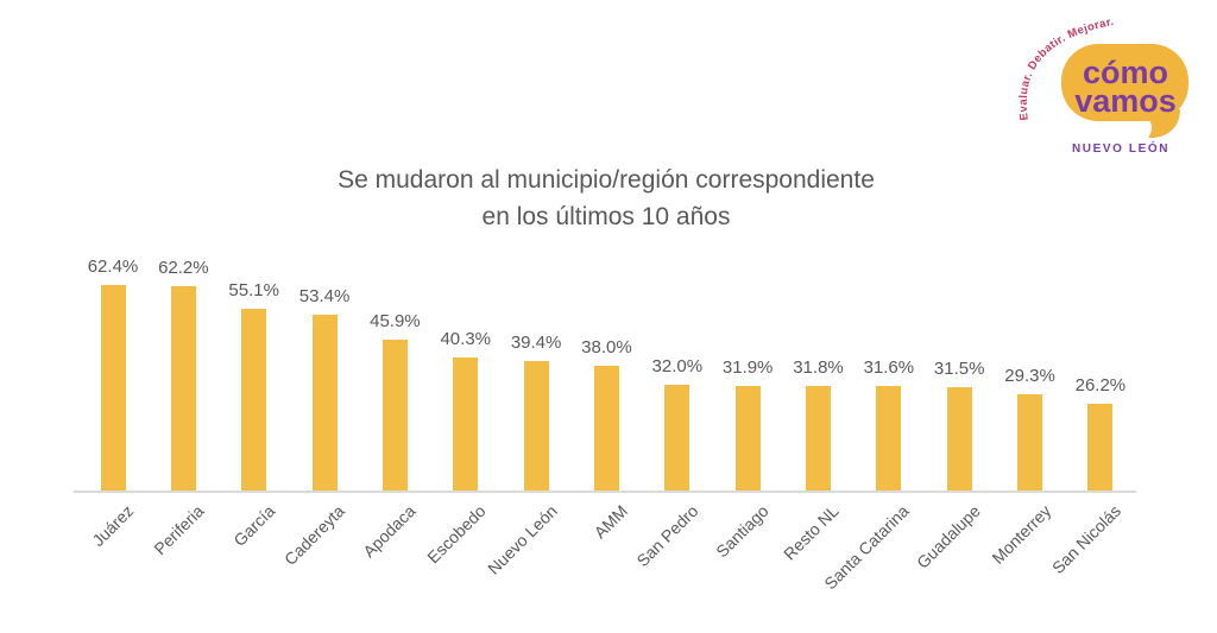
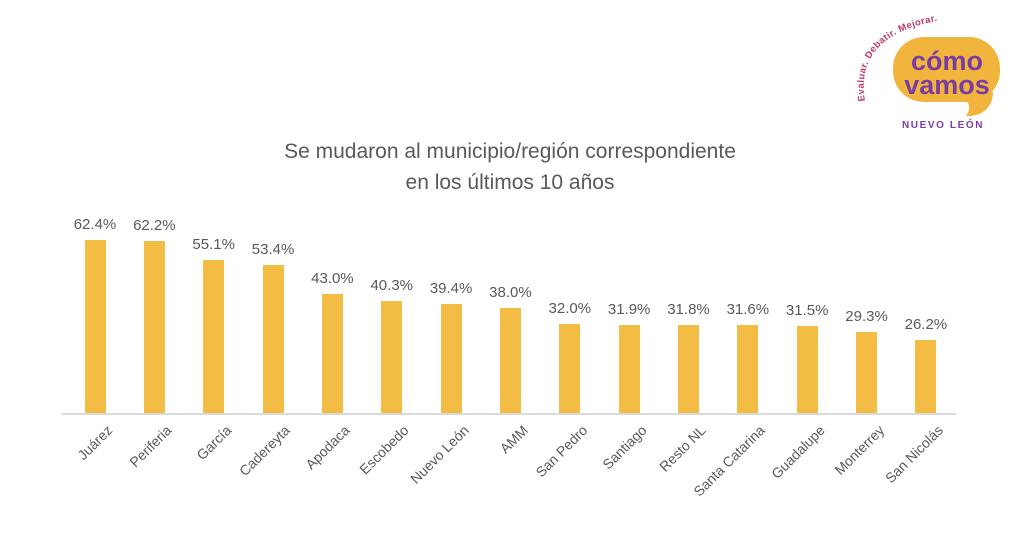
Apodaca: 45.9% -> 43.0%
